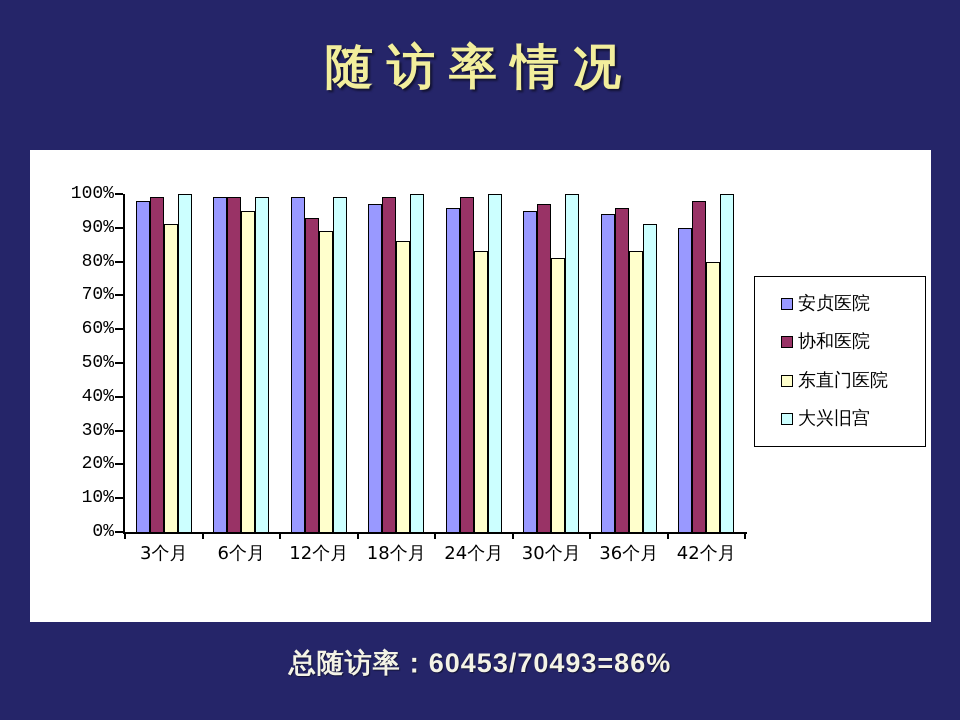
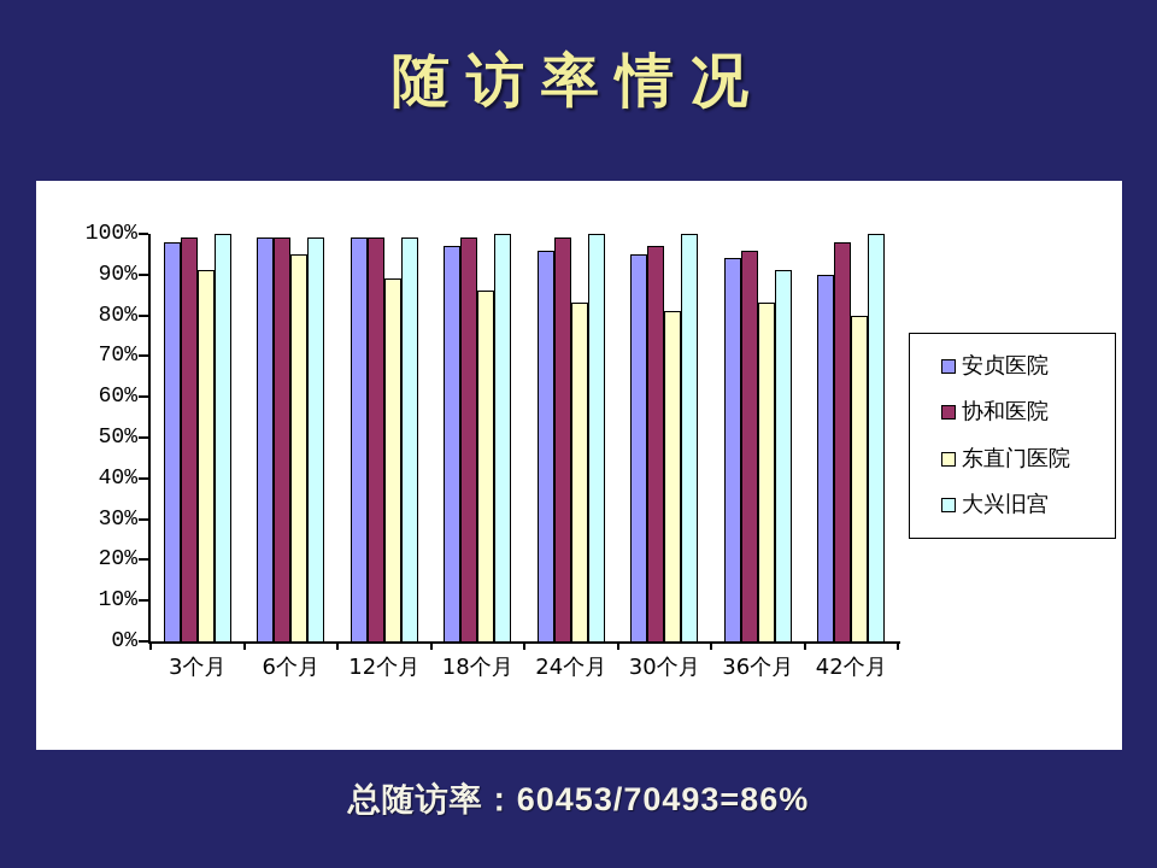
协和医院/12个月: 93% -> 99%
